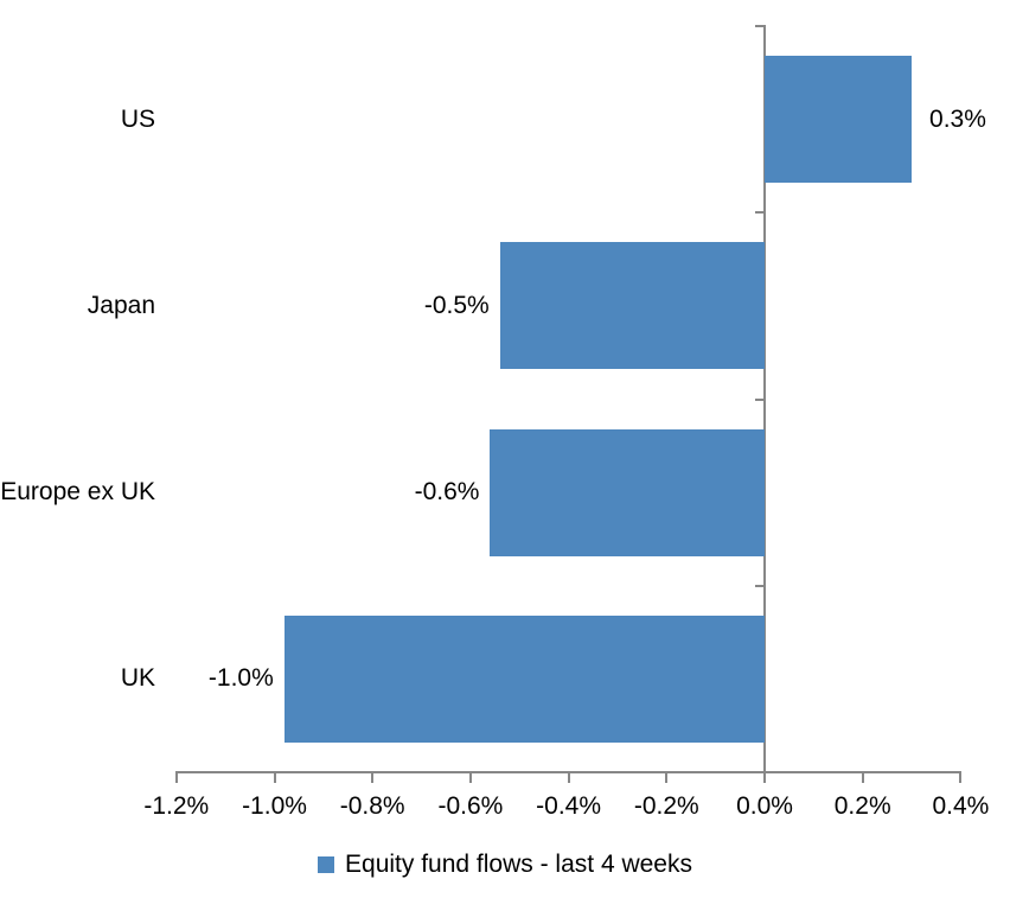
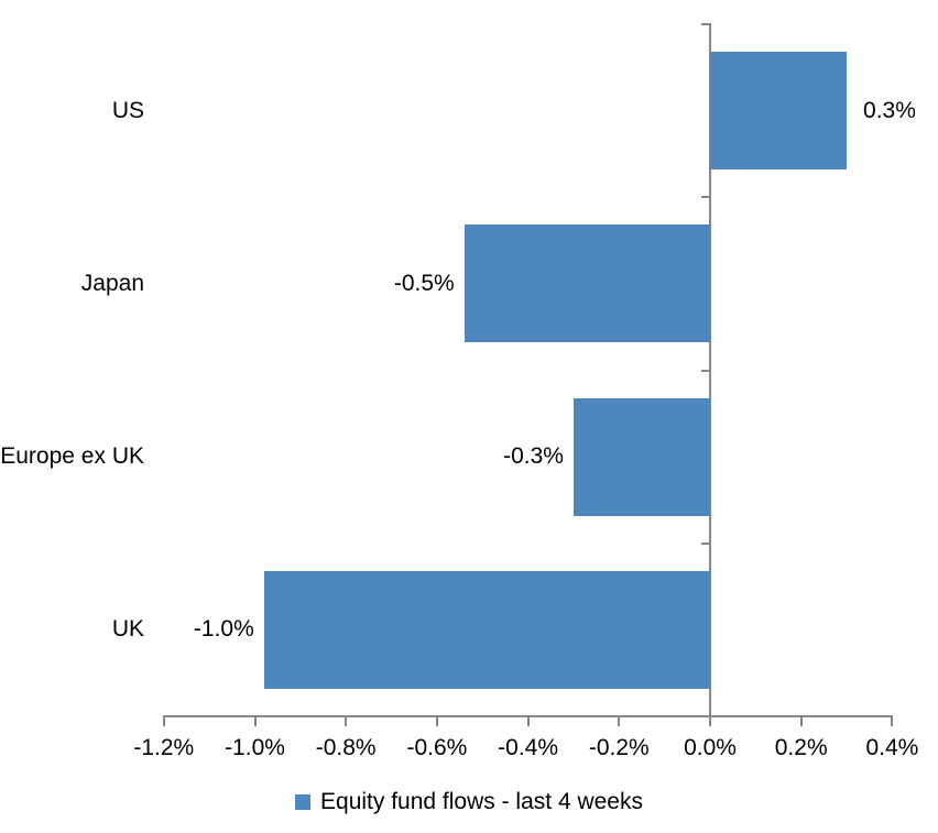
Europe ex UK: -0.6% -> -0.3%
